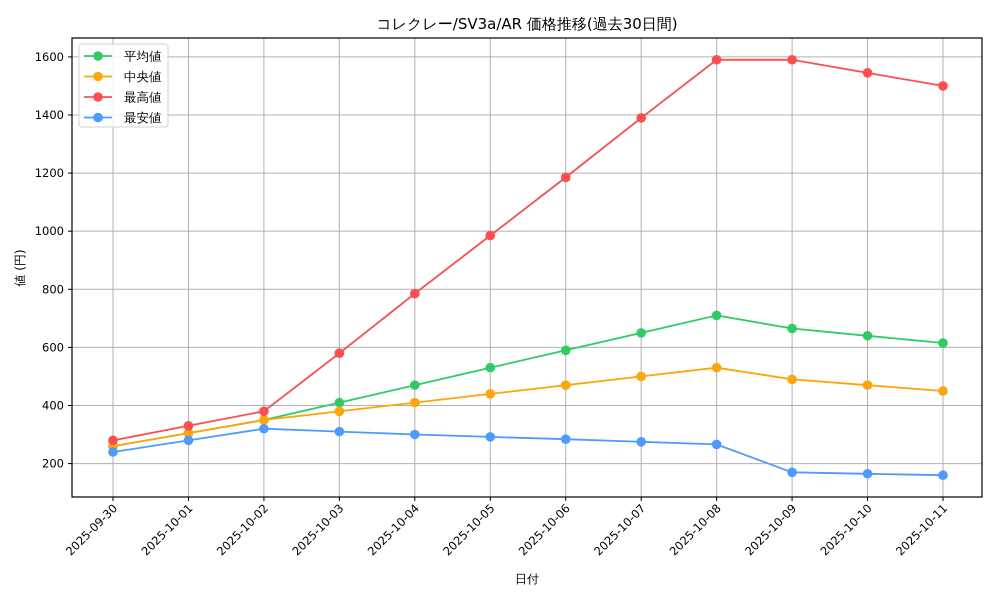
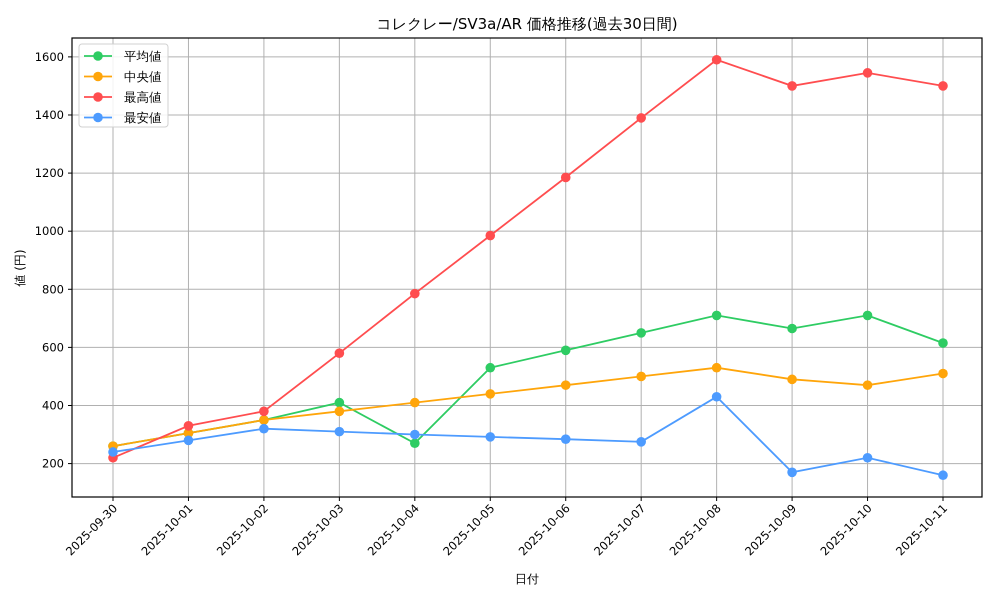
最高値/2025-09-30: 280 -> 220
平均値/2025-10-04: 470 -> 270
最安値/2025-10-08: 270 -> 430
最高値/2025-10-09: 1590 -> 1500
平均値/2025-10-10: 640 -> 710
最安値/2025-10-10: 160 -> 220
中央値/2025-10-11: 450 -> 510
